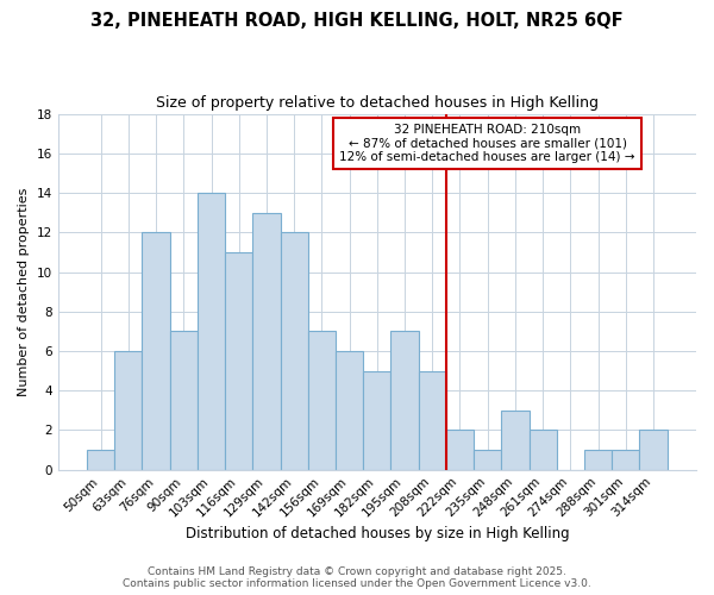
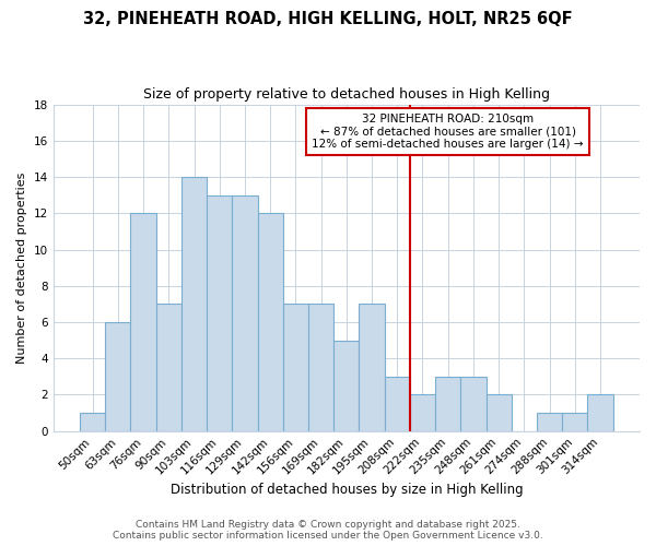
116sqm: 11 -> 13
169sqm: 6 -> 7
208sqm: 5 -> 3
235sqm: 1 -> 3
